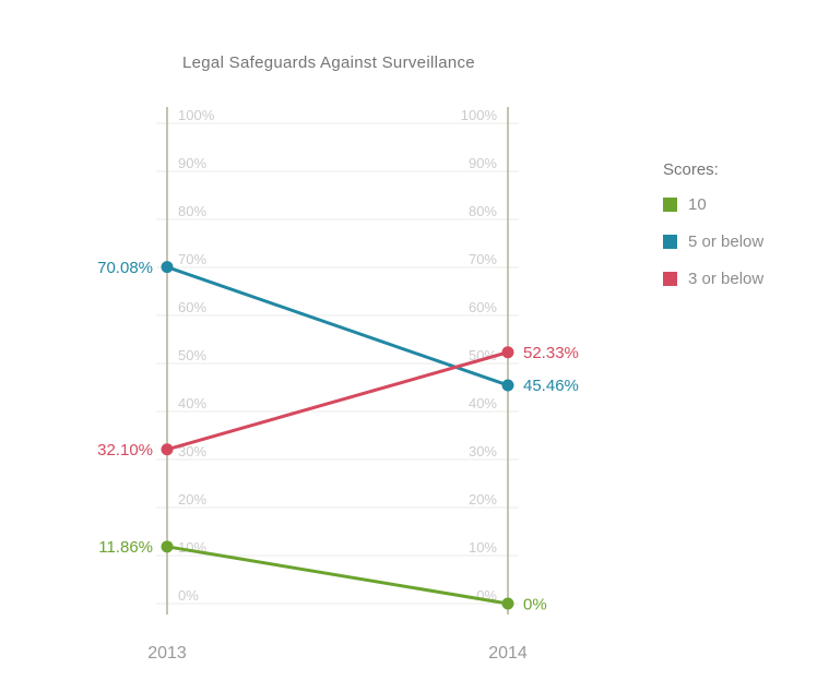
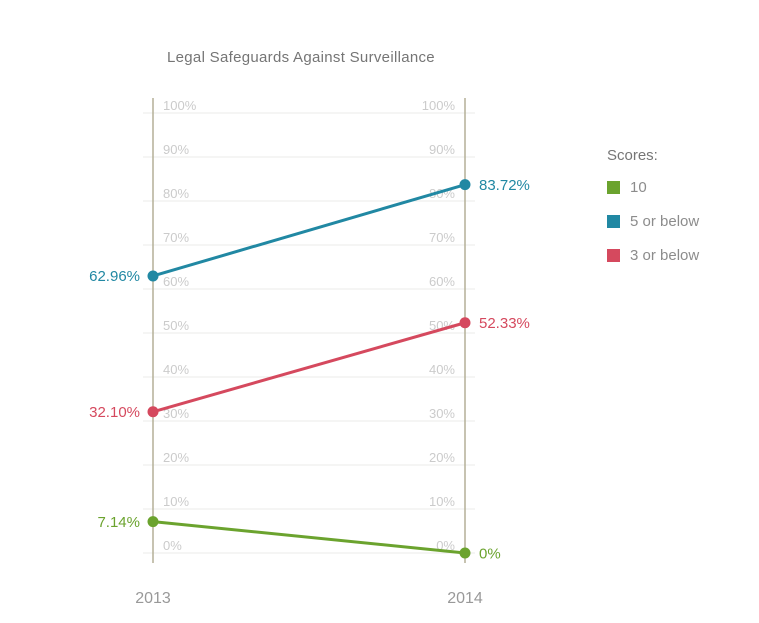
10/2013: 11.86% -> 7.14%
5 or below/2013: 70.08% -> 62.96%
5 or below/2014: 45.46% -> 83.72%
